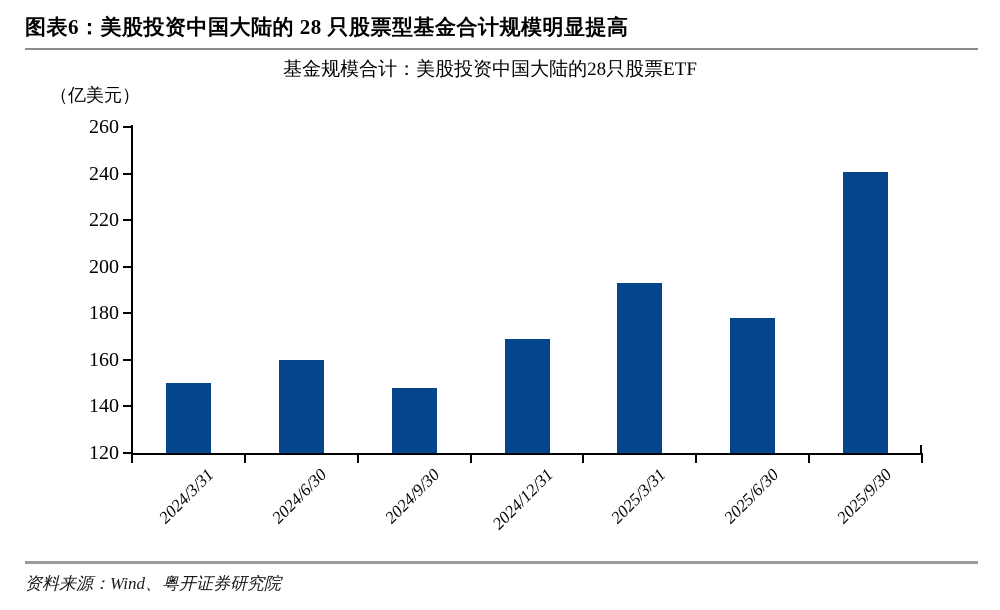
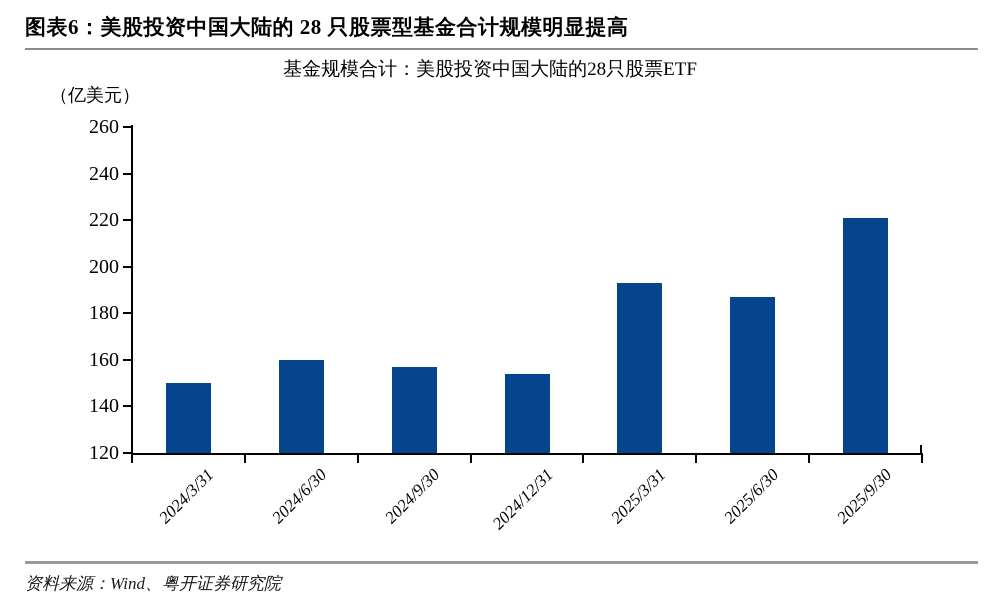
2024/9/30: 148 -> 157
2024/12/31: 169 -> 154
2025/6/30: 178 -> 187
2025/9/30: 240 -> 221
